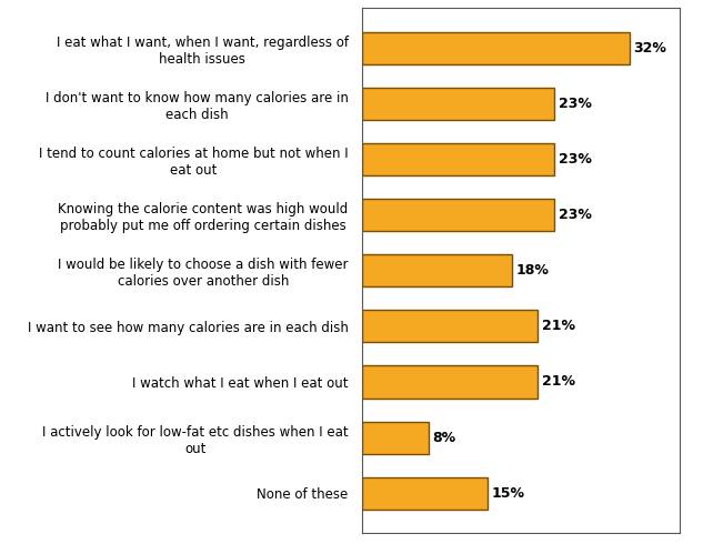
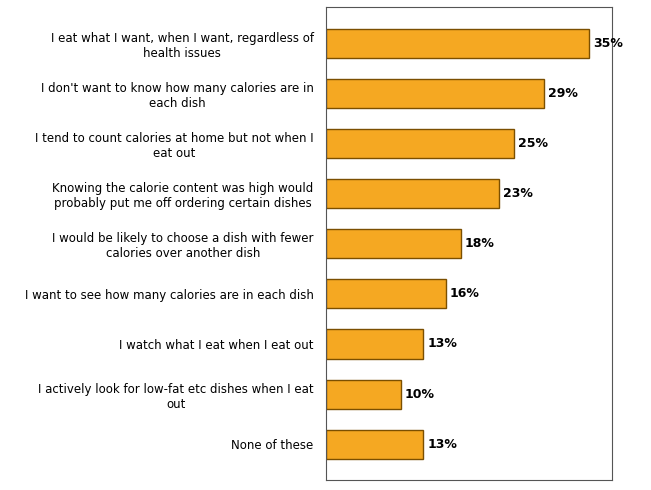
I eat what I want, when I want, regardless of health issues: 32% -> 35%
I don't want to know how many calories are in each dish: 23% -> 29%
I tend to count calories at home but not when I eat out: 23% -> 25%
I want to see how many calories are in each dish: 21% -> 16%
I watch what I eat when I eat out: 21% -> 13%
I actively look for low-fat etc dishes when I eat out: 8% -> 10%
None of these: 15% -> 13%
